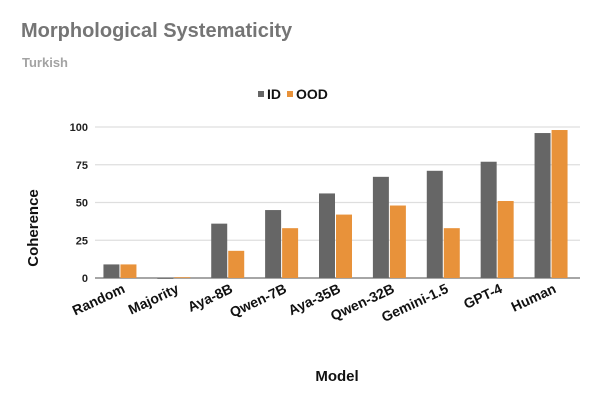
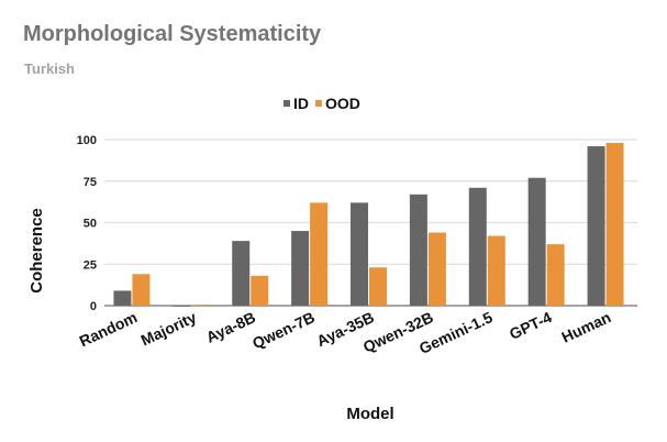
OOD/Random: 9 -> 19
ID/Aya-8B: 36 -> 39
OOD/Qwen-7B: 33 -> 62
ID/Aya-35B: 56 -> 62
OOD/Aya-35B: 42 -> 23
OOD/Qwen-32B: 48 -> 44
OOD/Gemini-1.5: 33 -> 42
OOD/GPT-4: 51 -> 37
